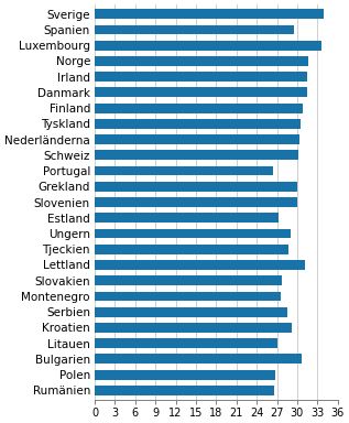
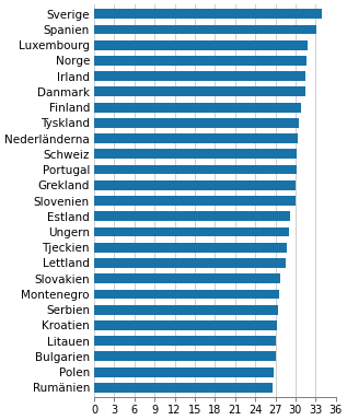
Spanien: 29.6 -> 33.1
Luxembourg: 33.6 -> 31.8
Portugal: 26.4 -> 30.1
Estland: 27.2 -> 29.2
Lettland: 31.2 -> 28.5
Serbien: 28.6 -> 27.4
Kroatien: 29.2 -> 27.3
Bulgarien: 30.6 -> 27.0
